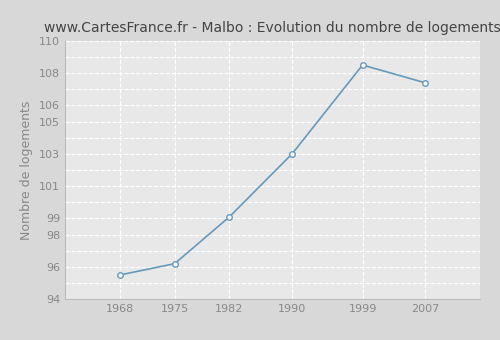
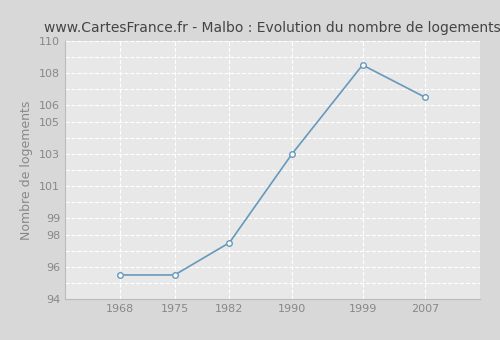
1975: 96.2 -> 95.5
1982: 99.1 -> 97.5
2007: 107.4 -> 106.5
